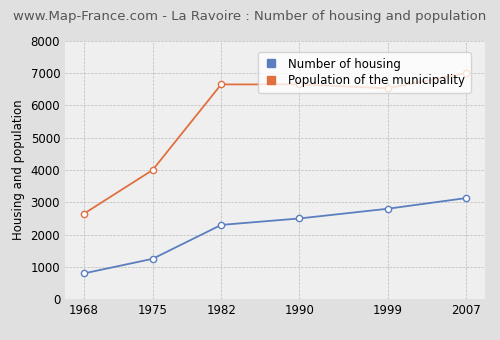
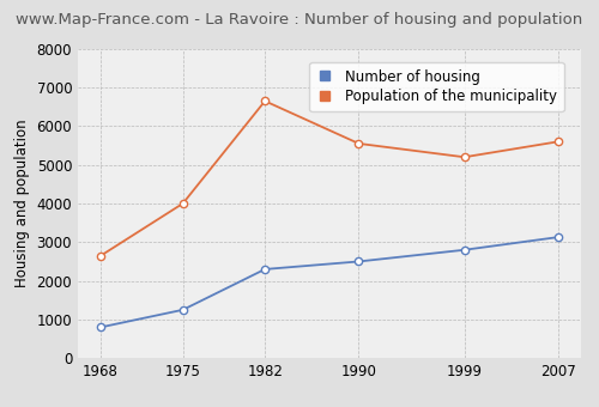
Population of the municipality/1990: 6650 -> 5550
Population of the municipality/1999: 6530 -> 5200
Population of the municipality/2007: 7000 -> 5600
